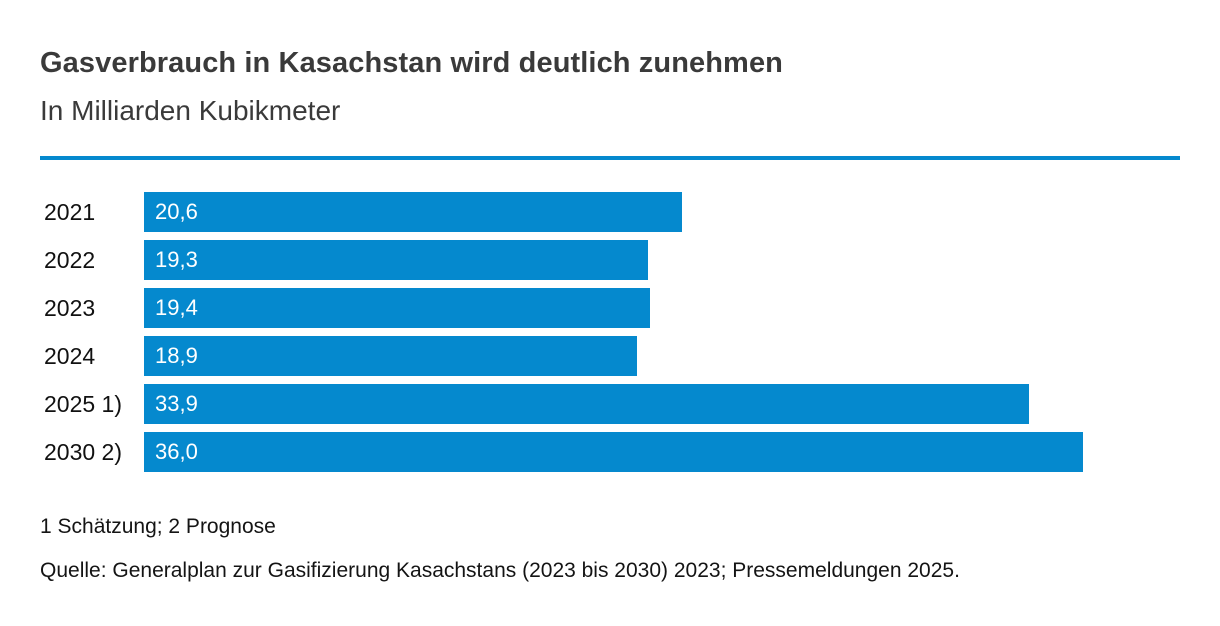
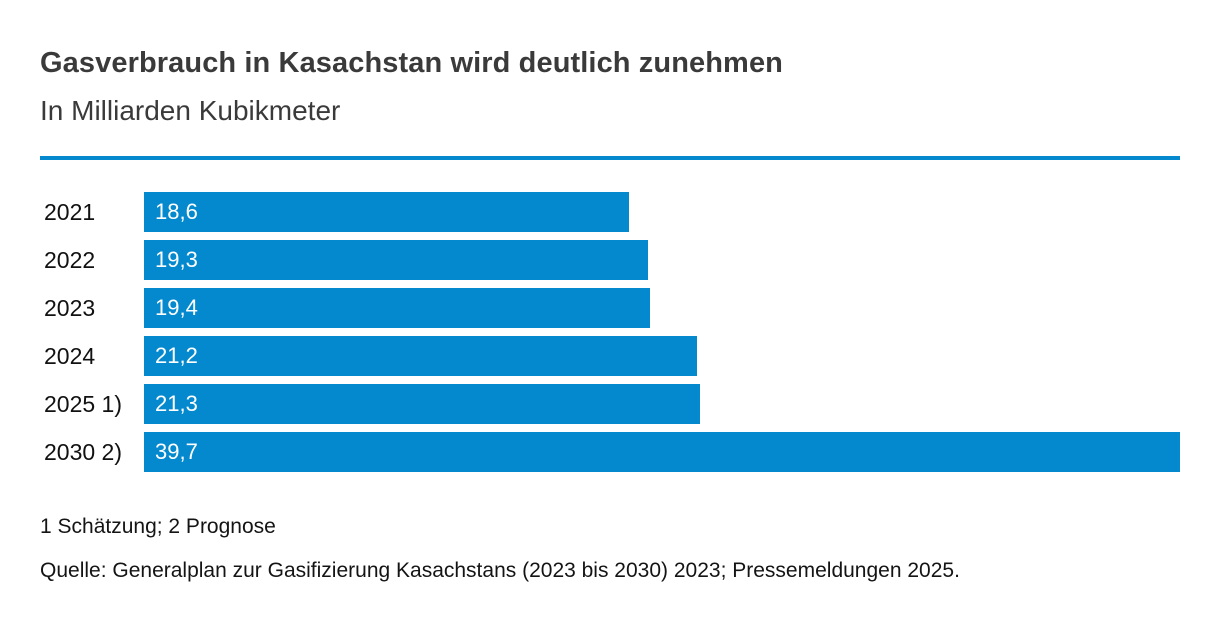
2021: 20,6 -> 18,6
2024: 18,9 -> 21,2
2025 1): 33,9 -> 21,3
2030 2): 36,0 -> 39,7
